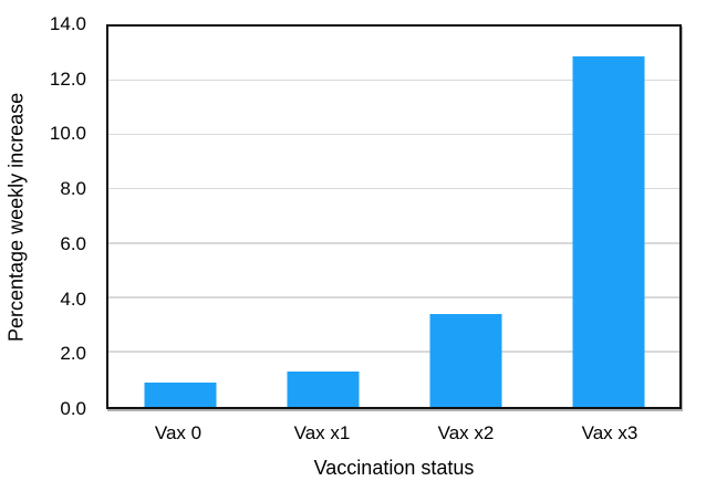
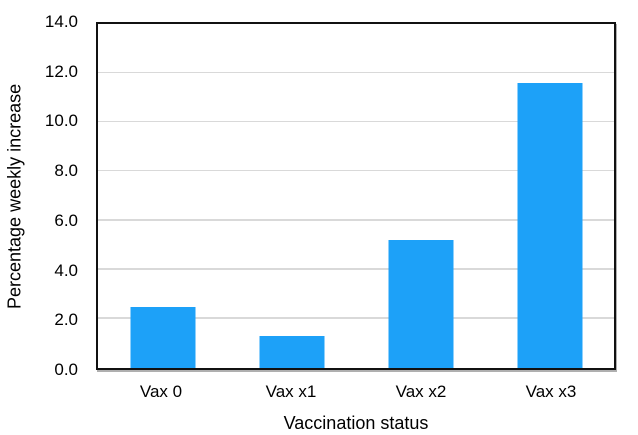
Vax 0: 0.9 -> 2.5
Vax x2: 3.4 -> 5.2
Vax x3: 12.9 -> 11.6
